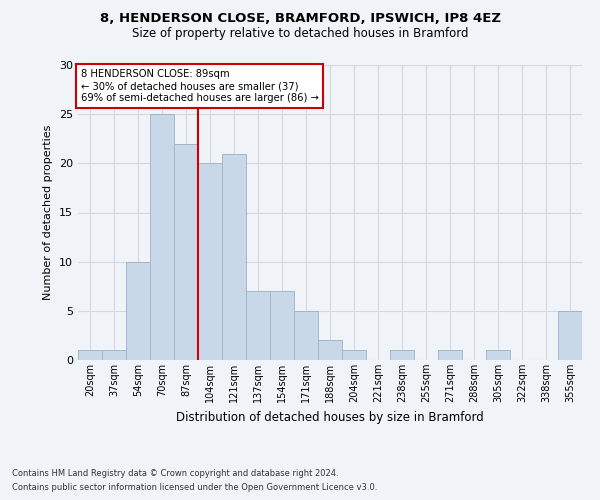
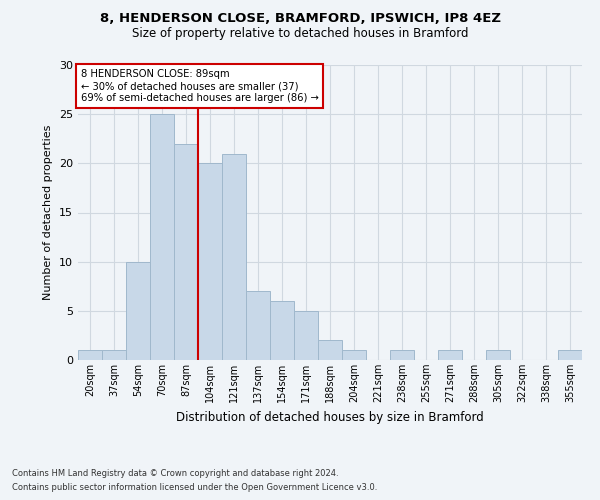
154sqm: 7 -> 6
355sqm: 5 -> 1
